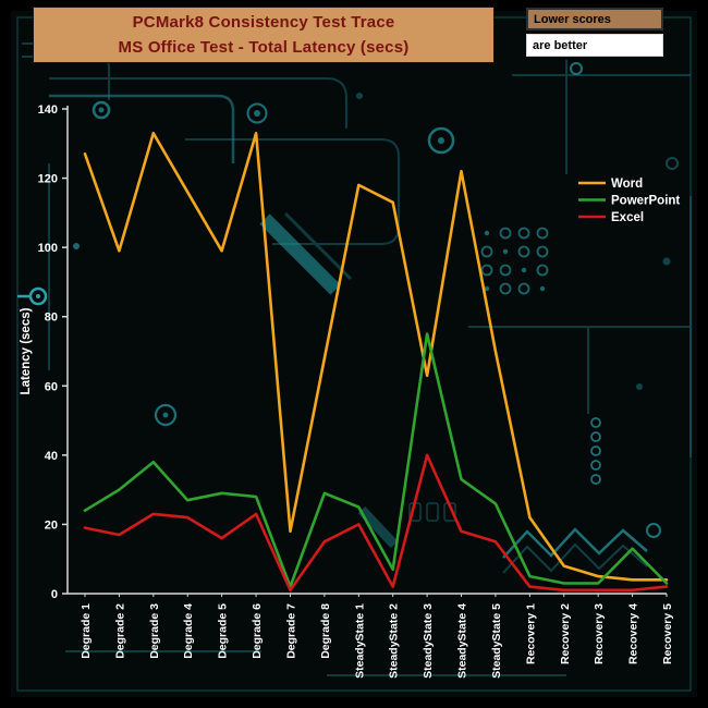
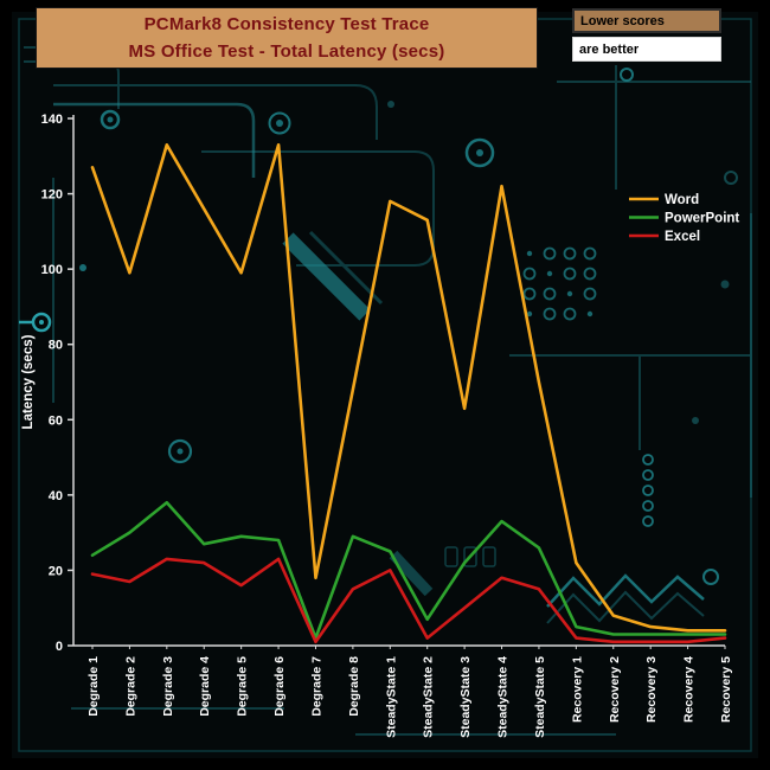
PowerPoint/SteadyState 3: 75 -> 22
Excel/SteadyState 3: 40 -> 10
PowerPoint/Recovery 4: 13 -> 3
